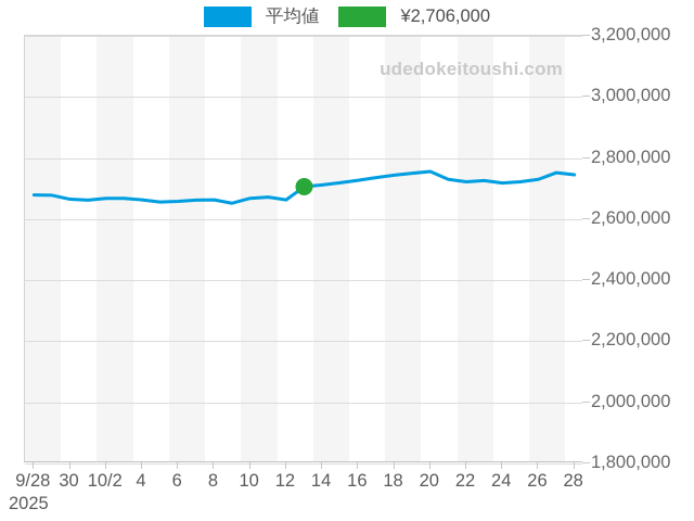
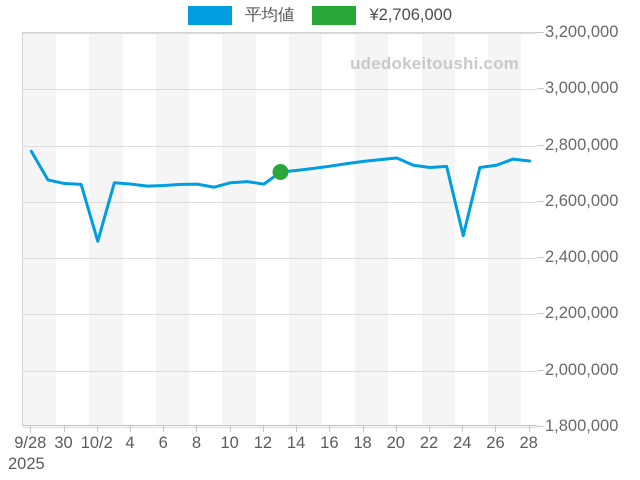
9/28: 2680000 -> 2780000
10/2: 2670000 -> 2460000
10/24: 2720000 -> 2480000
